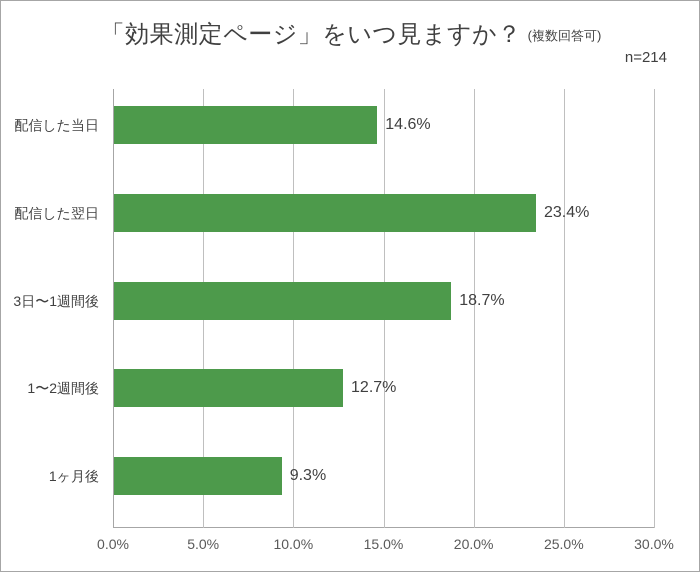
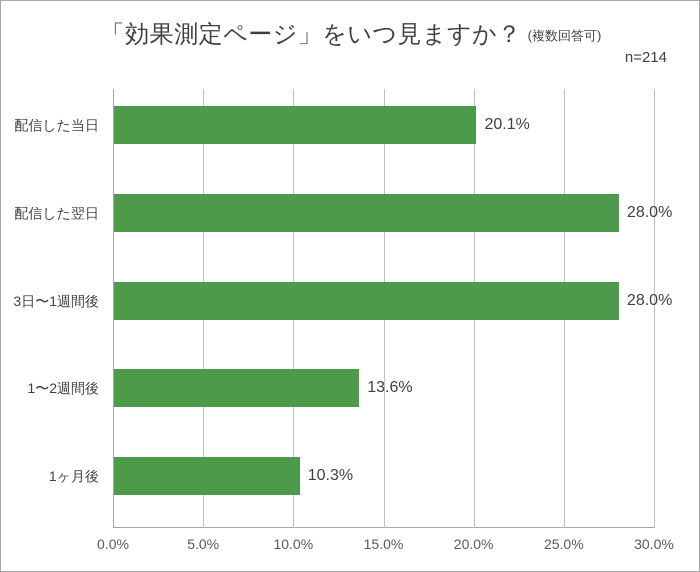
配信した当日: 14.6% -> 20.1%
配信した翌日: 23.4% -> 28.0%
3日〜1週間後: 18.7% -> 28.0%
1〜2週間後: 12.7% -> 13.6%
1ヶ月後: 9.3% -> 10.3%
